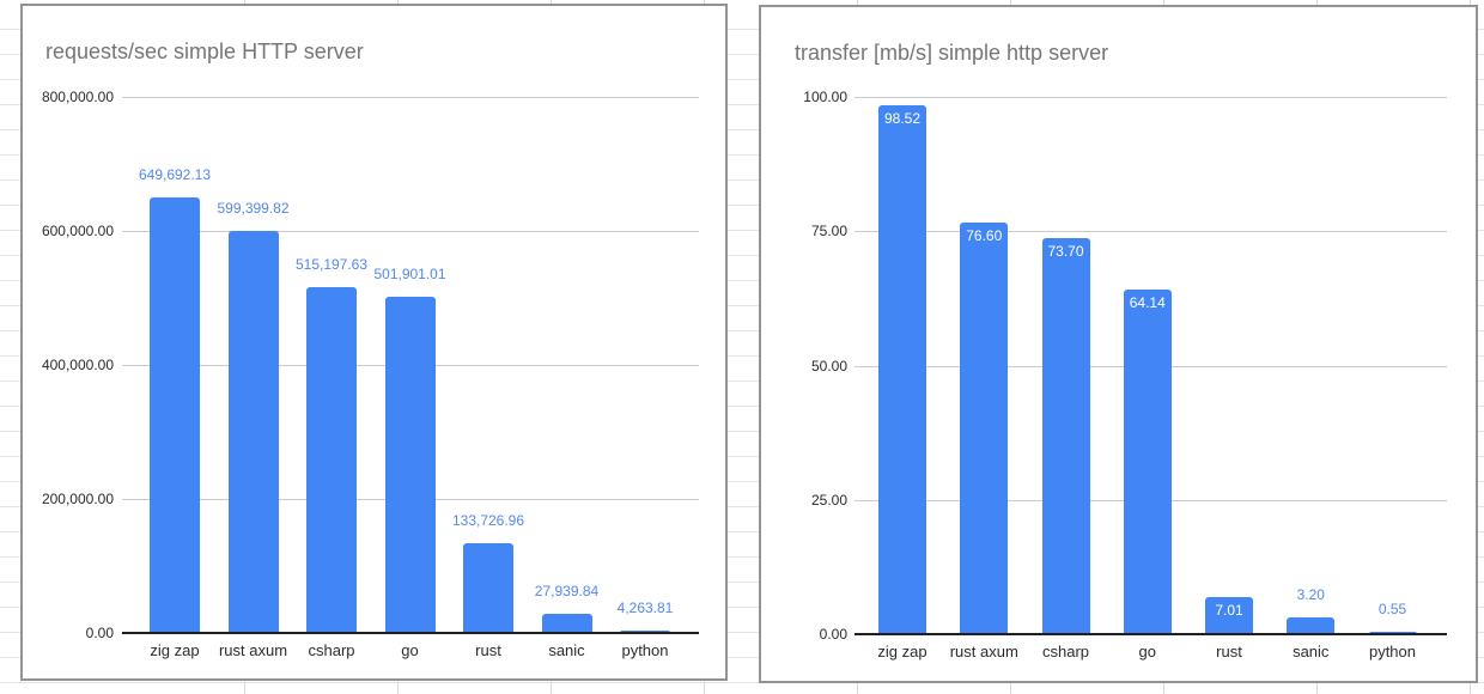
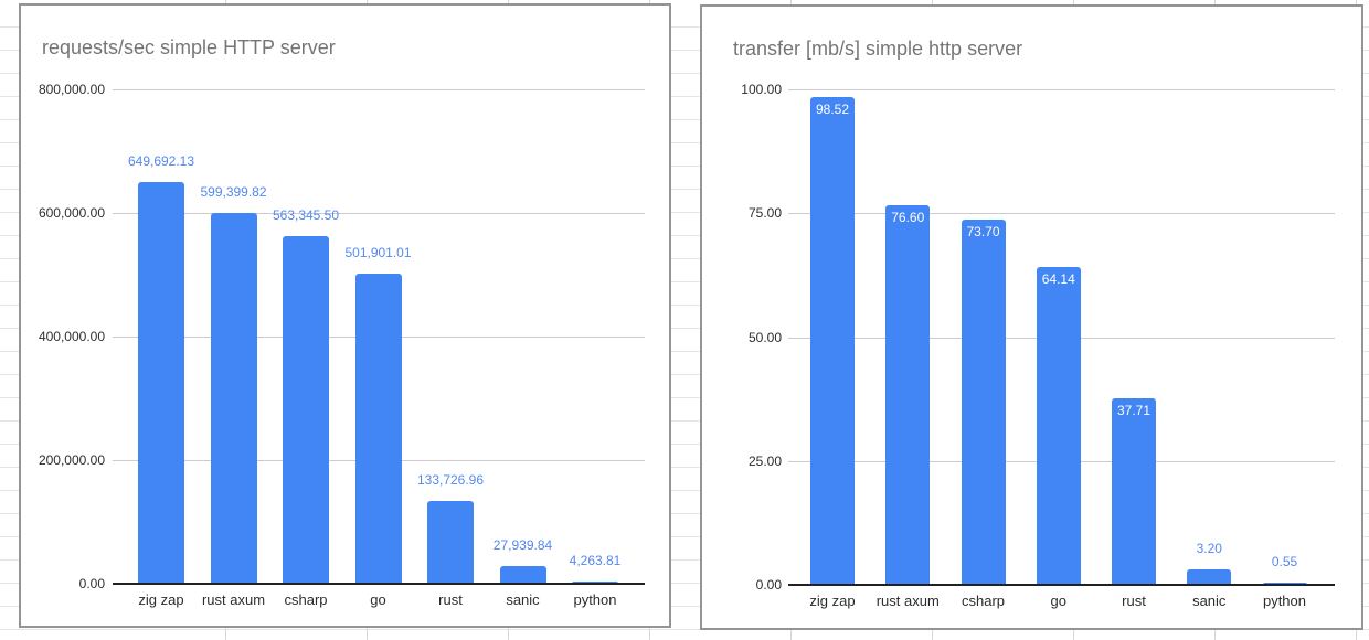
requests/sec simple HTTP server/csharp: 515,197.63 -> 563,345.50
transfer [mb/s] simple http server/rust: 7.01 -> 37.71
